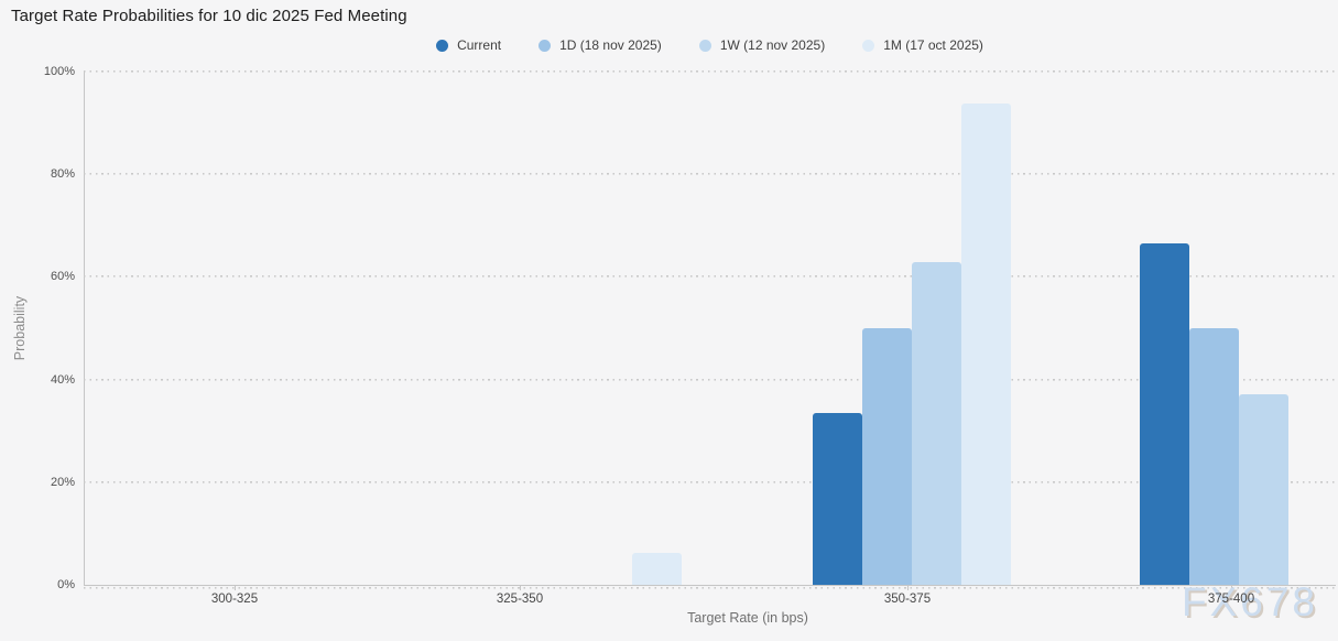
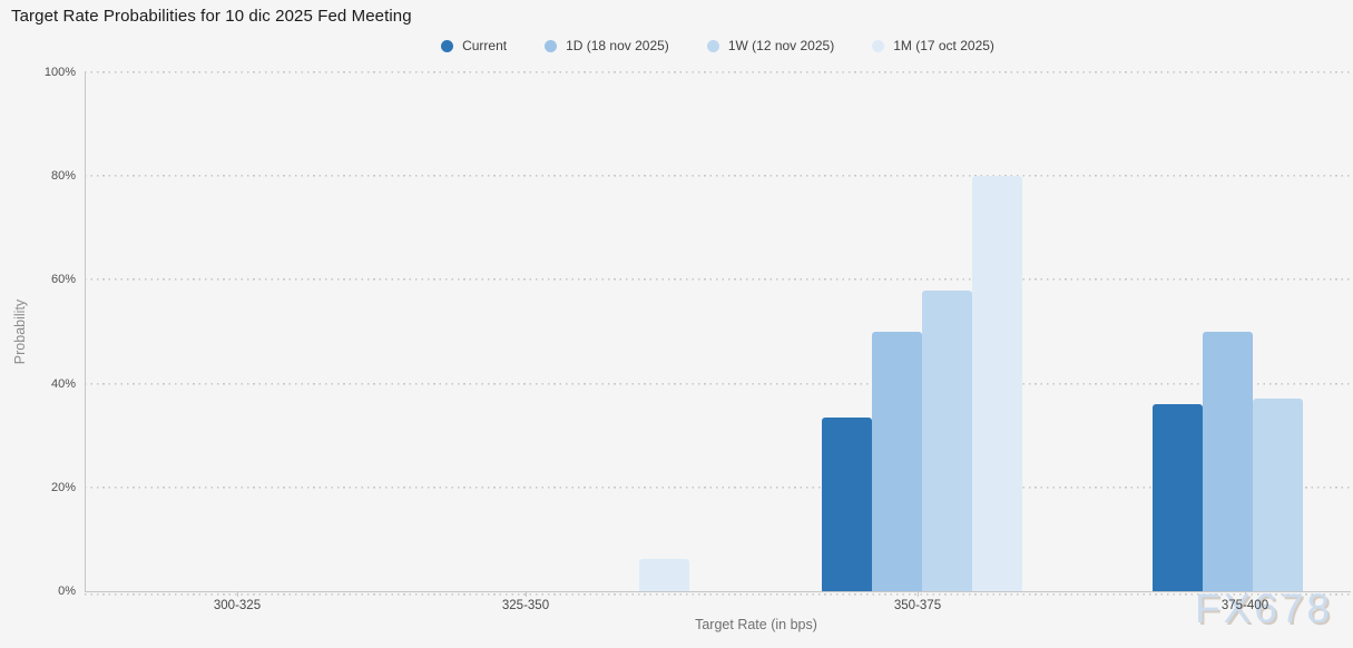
1W (12 nov 2025)/350-375: 63% -> 58%
1M (17 oct 2025)/350-375: 94% -> 80%
Current/375-400: 66% -> 36%
